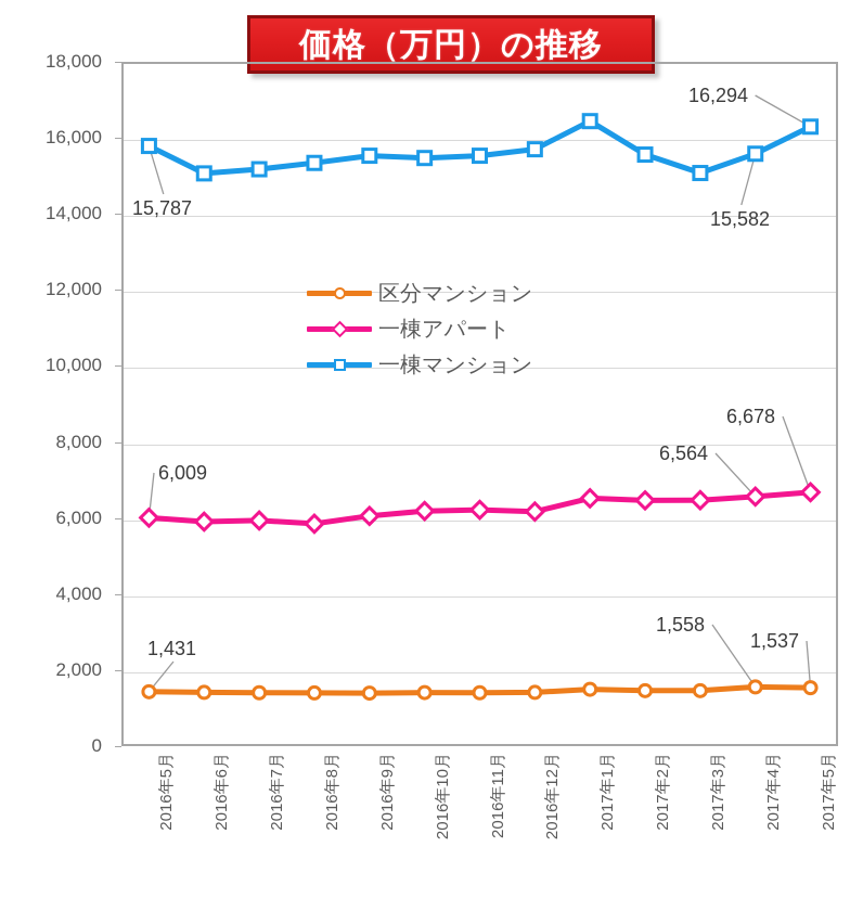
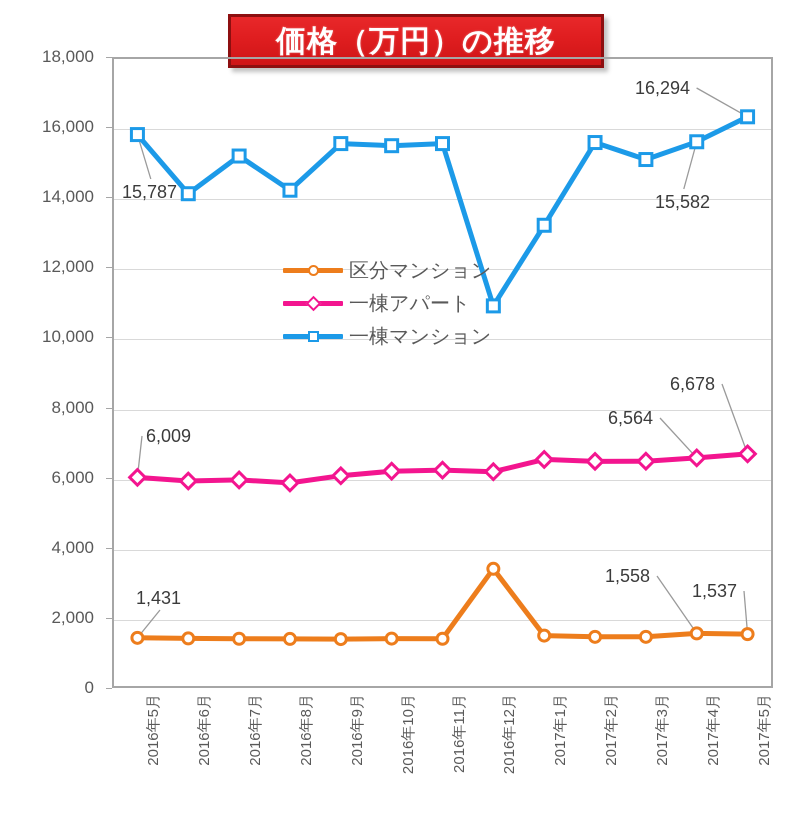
一棟マンション/2016年6月: 15100 -> 14100
一棟マンション/2016年8月: 15300 -> 14200
区分マンション/2016年12月: 1400 -> 3400
一棟マンション/2016年12月: 15700 -> 10900
一棟マンション/2017年1月: 16400 -> 13200
